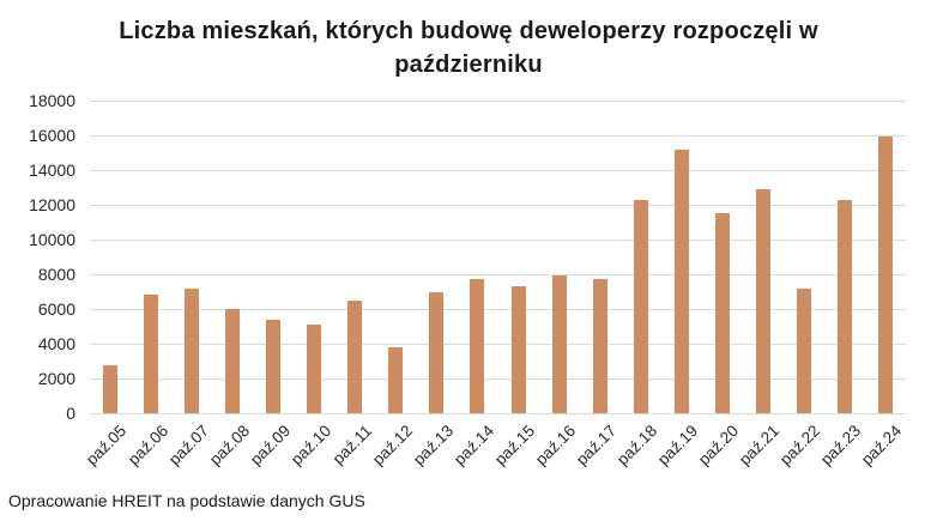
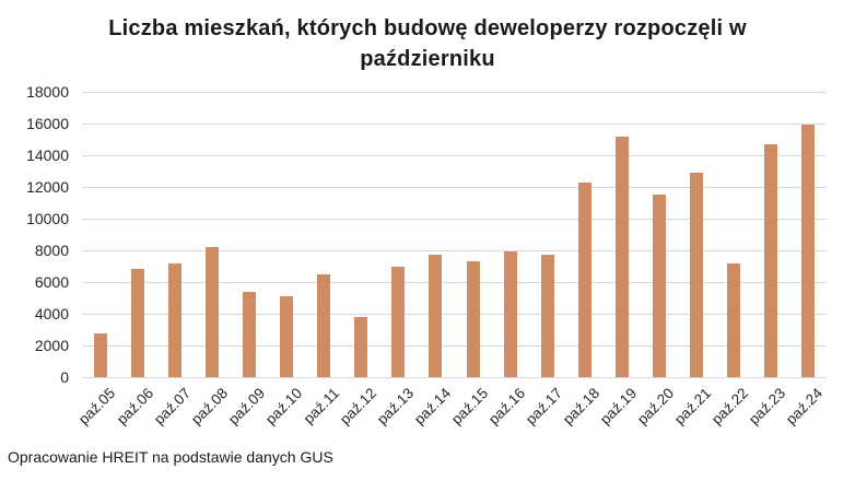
paź.08: 6000 -> 8200
paź.23: 12300 -> 14700
